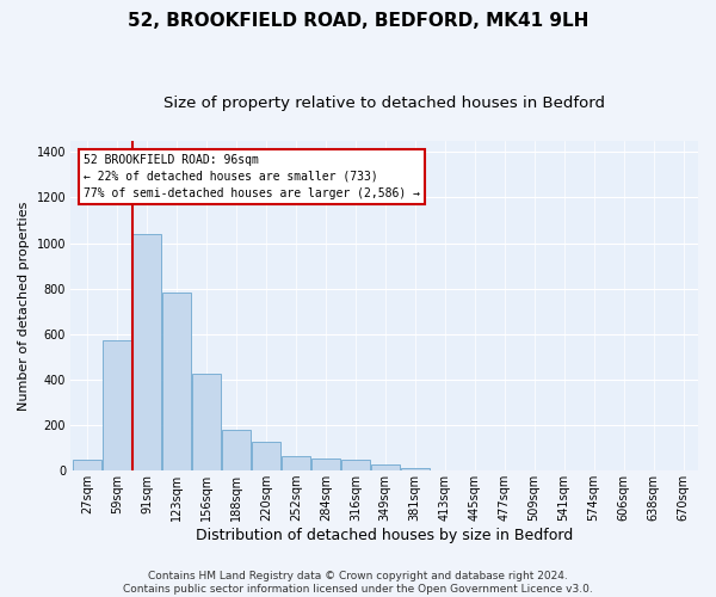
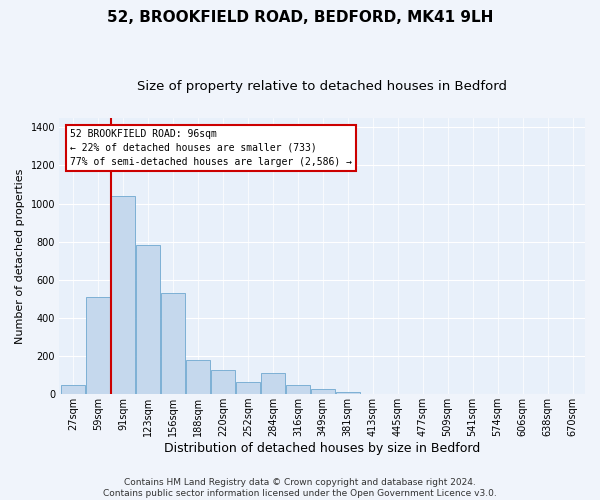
59sqm: 580 -> 510
156sqm: 420 -> 530
284sqm: 60 -> 110
